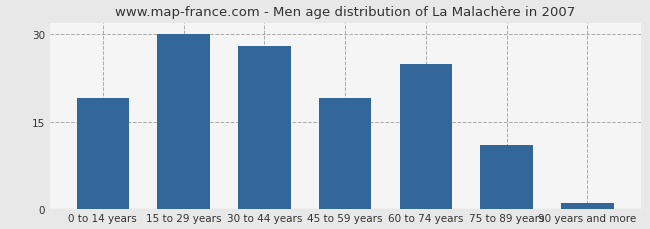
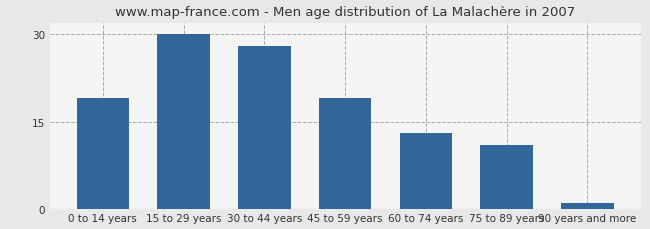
60 to 74 years: 25 -> 13
